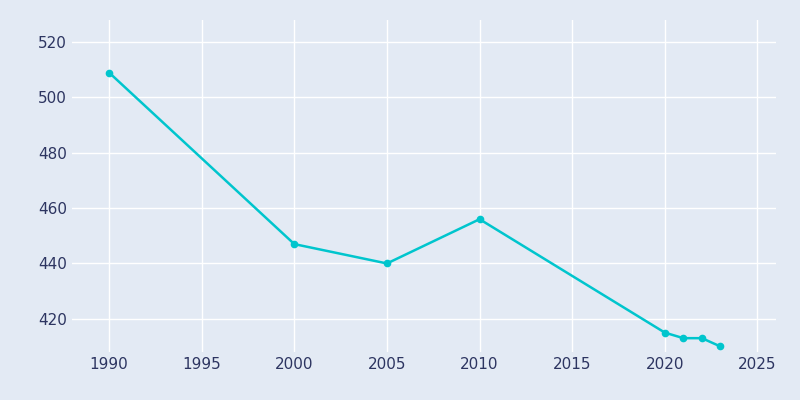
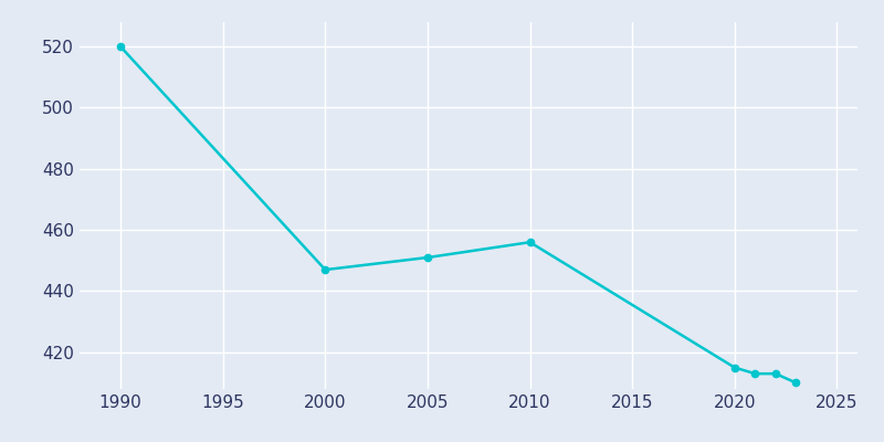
1990: 509 -> 520
2005: 440 -> 451
